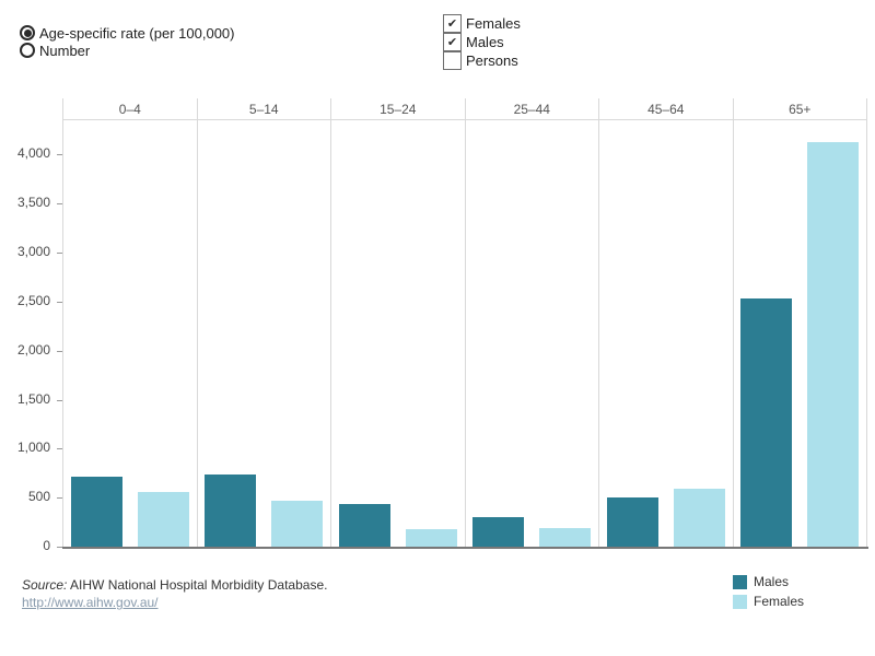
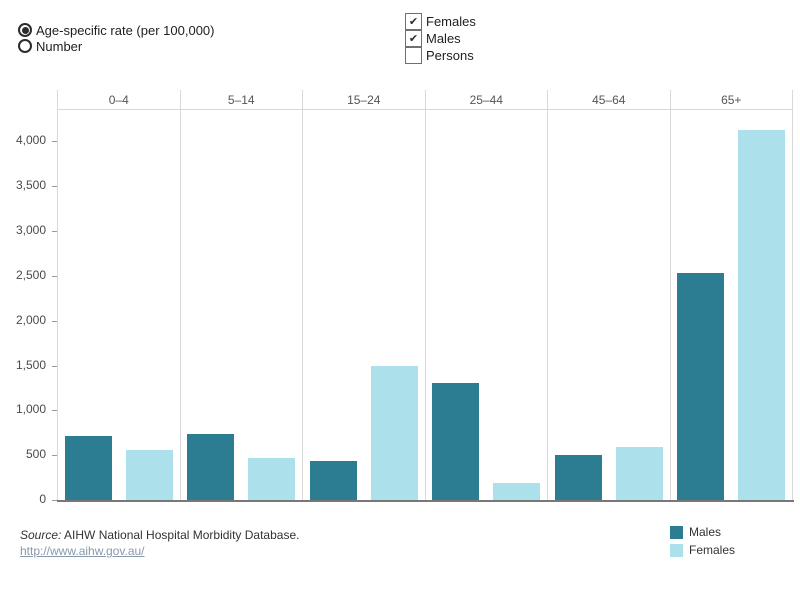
Females/15–24: 200 -> 1500
Males/25–44: 300 -> 1300
